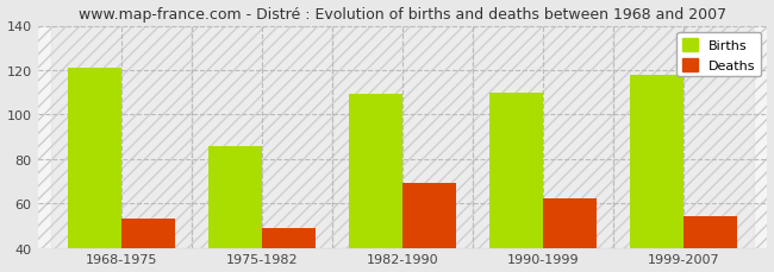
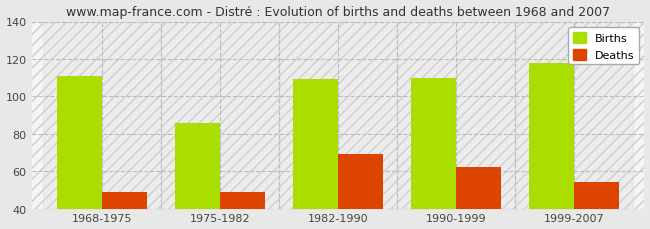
Births/1968-1975: 121 -> 111
Deaths/1968-1975: 53 -> 49
